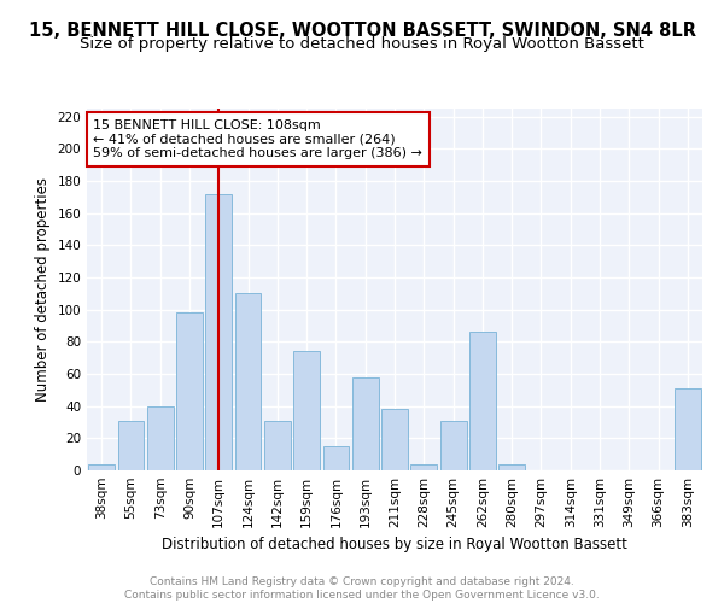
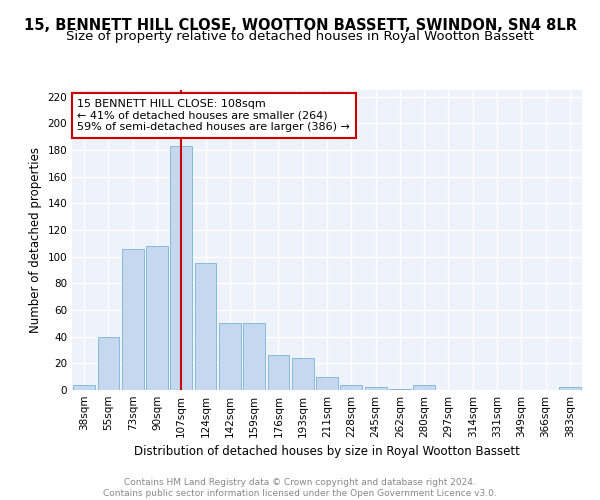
55sqm: 31 -> 40
73sqm: 40 -> 106
90sqm: 98 -> 108
107sqm: 172 -> 183
124sqm: 110 -> 95
142sqm: 31 -> 50
159sqm: 74 -> 50
176sqm: 15 -> 26
193sqm: 58 -> 24
211sqm: 38 -> 10
245sqm: 31 -> 2
262sqm: 86 -> 1
383sqm: 51 -> 2
